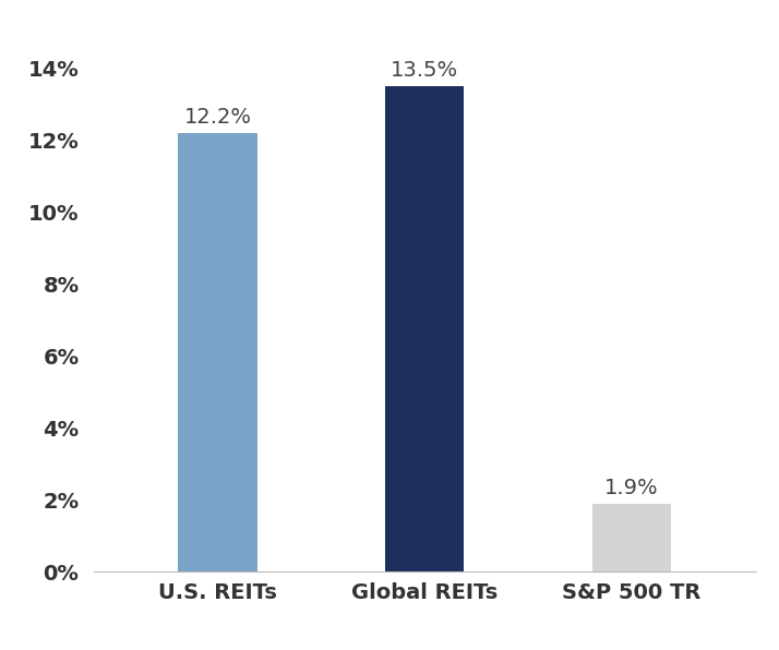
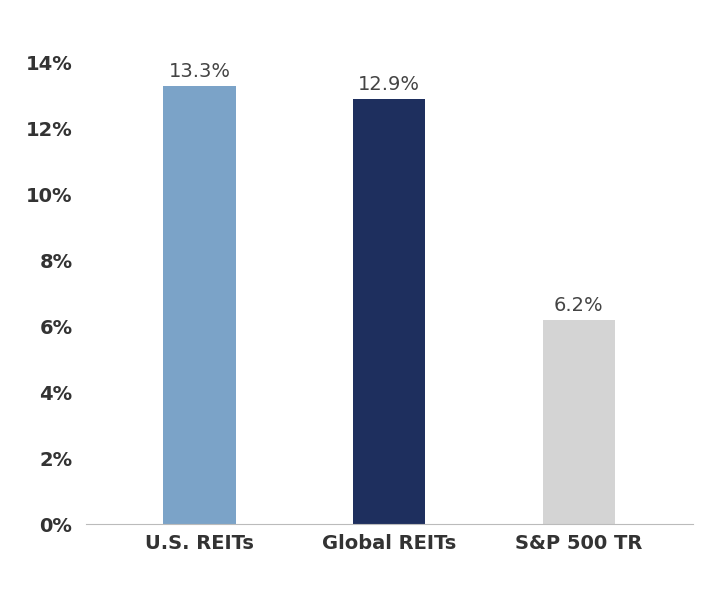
U.S. REITs: 12.2% -> 13.3%
Global REITs: 13.5% -> 12.9%
S&P 500 TR: 1.9% -> 6.2%
